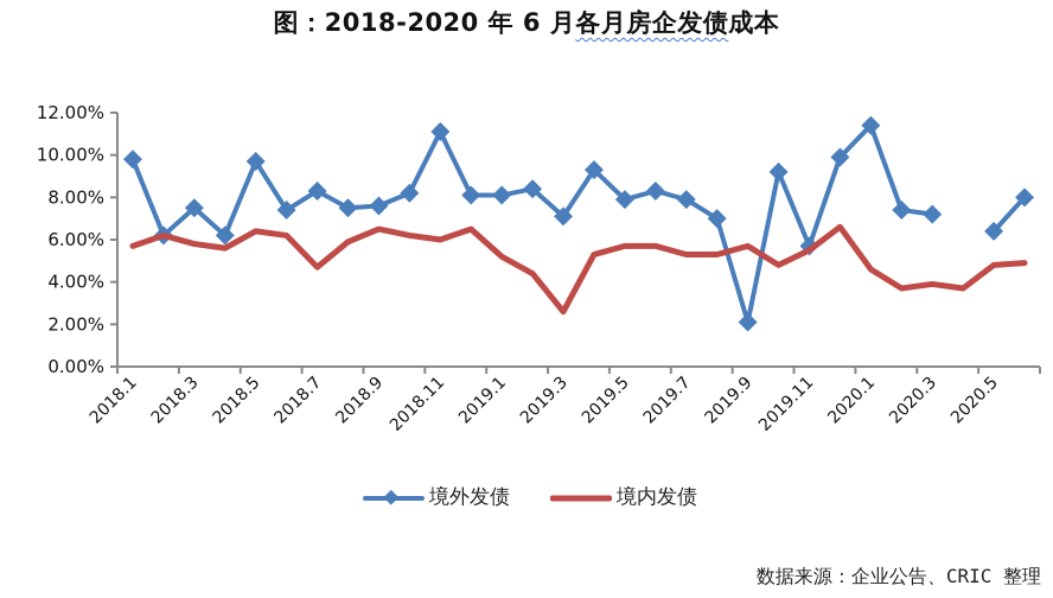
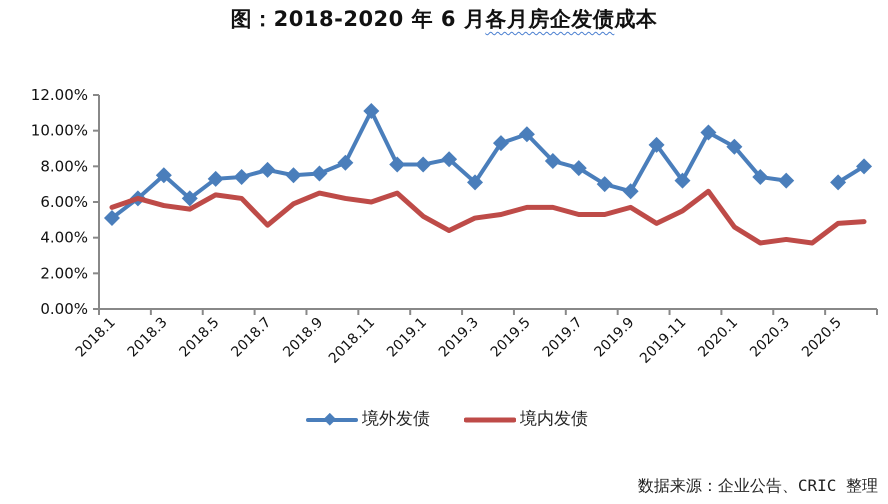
境外发债/2018.1: 9.8% -> 5.1%
境外发债/2018.5: 9.7% -> 7.3%
境外发债/2018.7: 8.3% -> 7.8%
境内发债/2019.3: 2.6% -> 5.1%
境外发债/2019.5: 7.9% -> 9.8%
境外发债/2019.9: 2.1% -> 6.6%
境外发债/2019.11: 5.7% -> 7.2%
境外发债/2020.1: 11.4% -> 9.1%
境外发债/2020.5: 6.4% -> 7.1%
